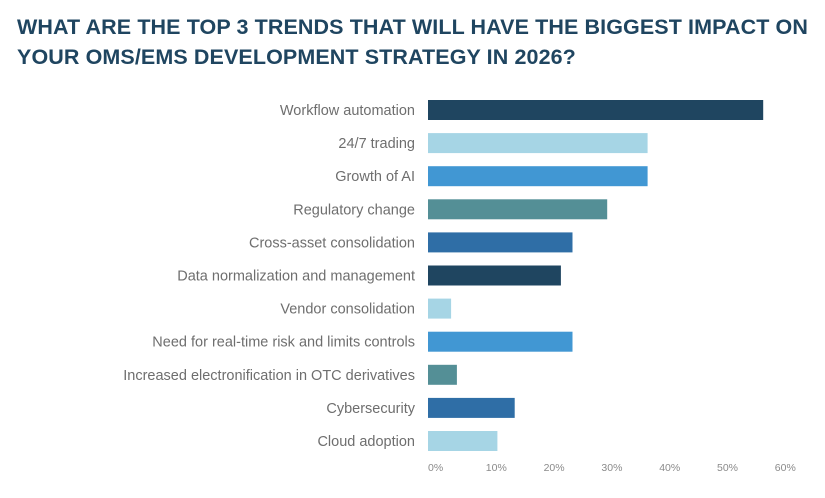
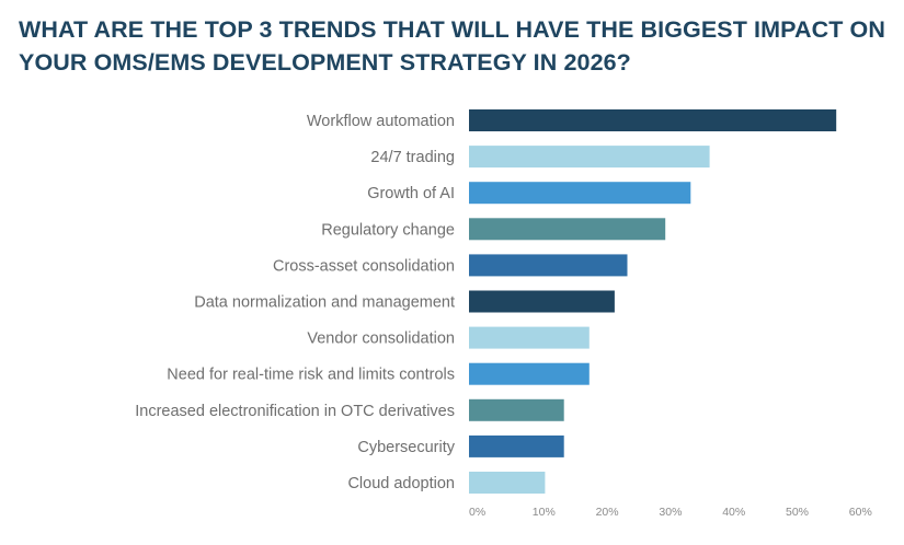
Growth of AI: 38% -> 35%
Vendor consolidation: 4% -> 19%
Need for real-time risk and limits controls: 25% -> 19%
Increased electronification in OTC derivatives: 5% -> 15%
